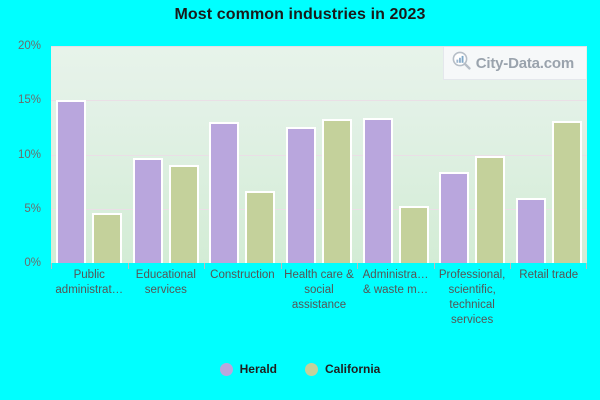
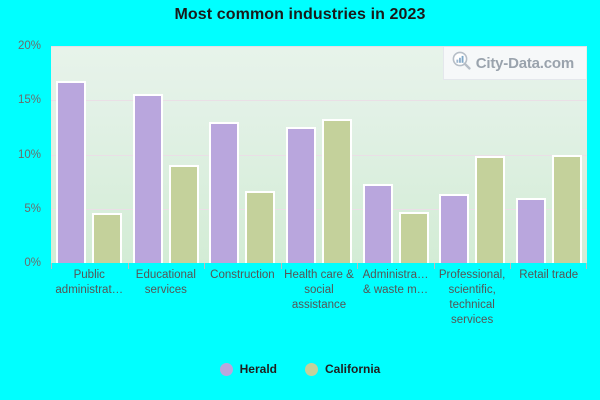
Herald/Public administrat…: 15.0% -> 16.8%
Herald/Educational services: 9.7% -> 15.6%
Herald/Administra… & waste m…: 13.4% -> 7.3%
California/Administra… & waste m…: 5.3% -> 4.7%
Herald/Professional, scientific, technical services: 8.4% -> 6.4%
California/Retail trade: 13.1% -> 10.0%
